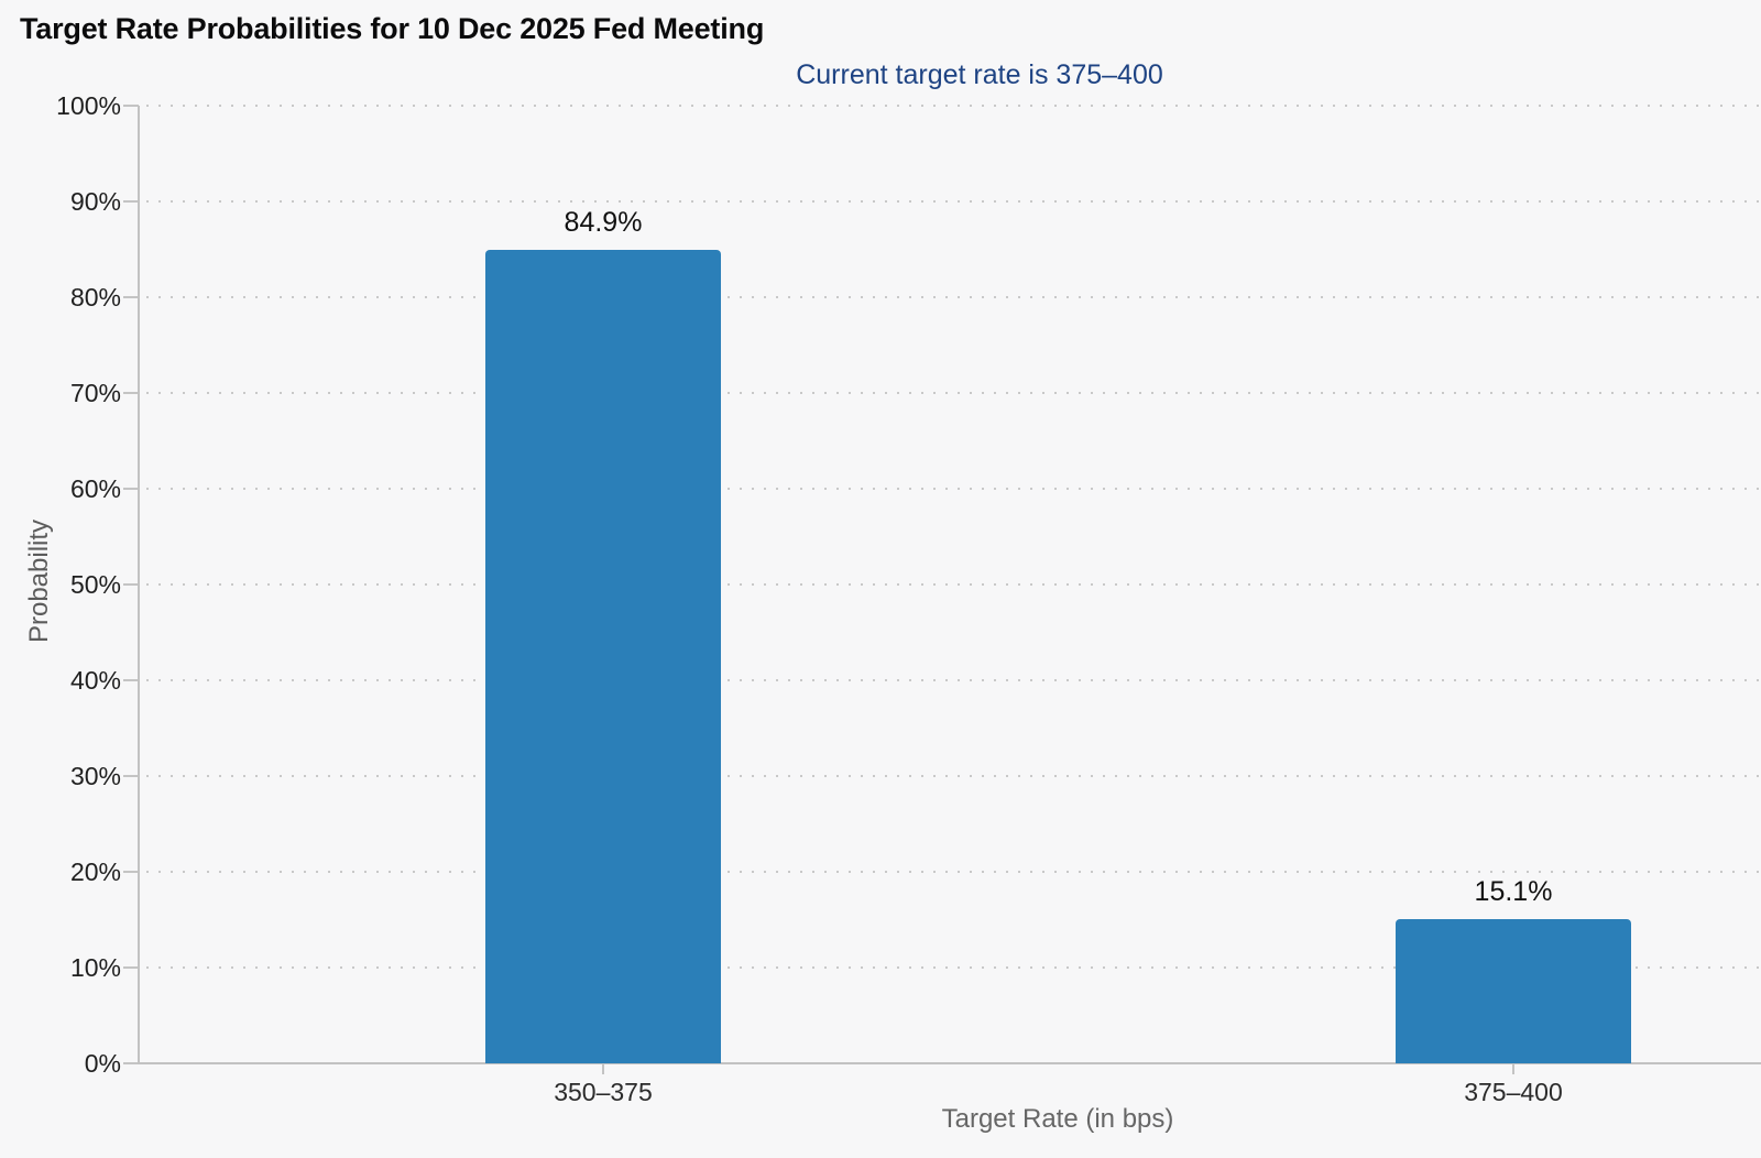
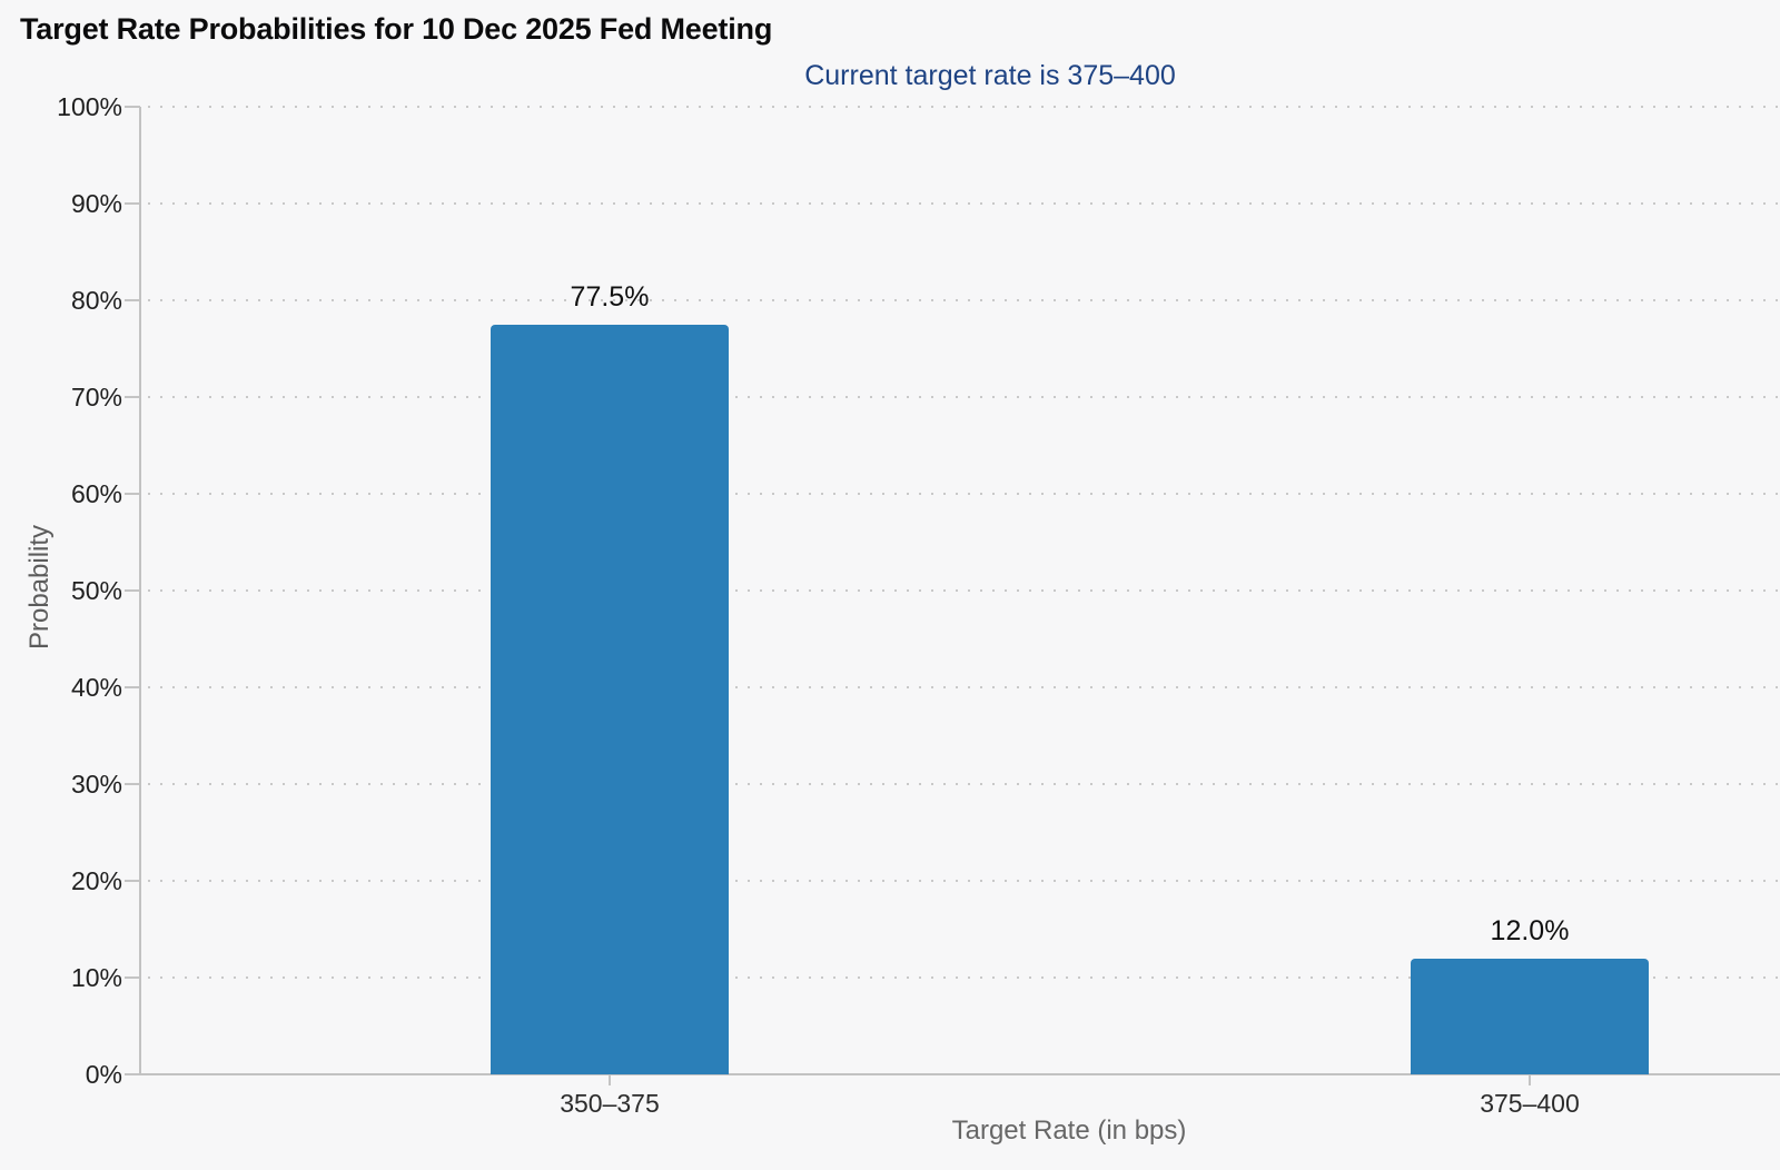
350–375: 84.9% -> 77.5%
375–400: 15.1% -> 12.0%
